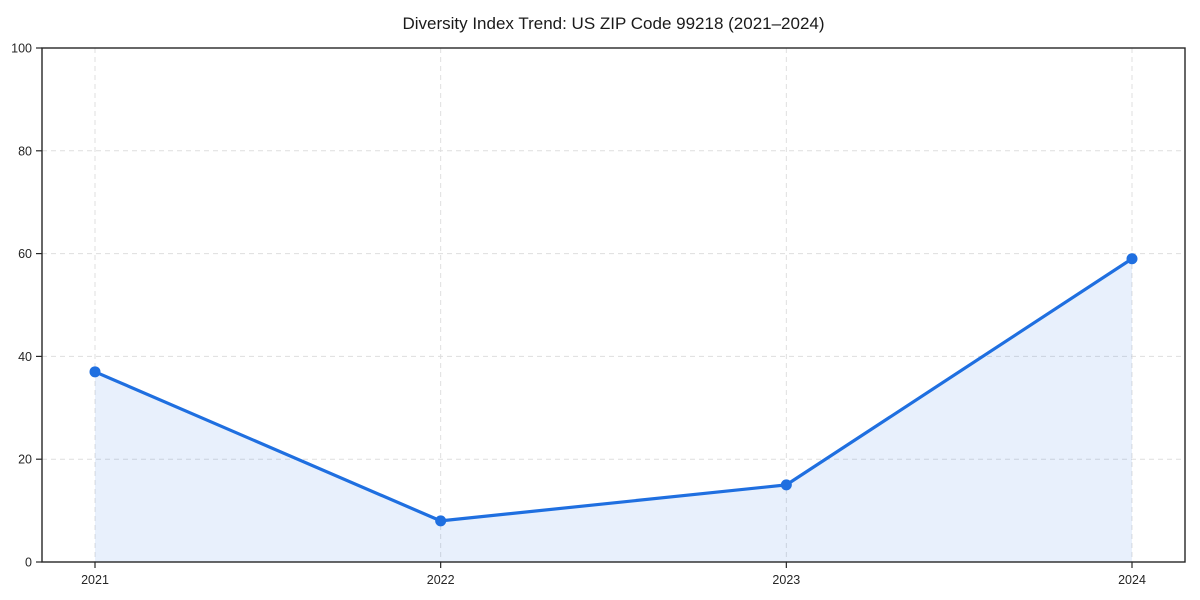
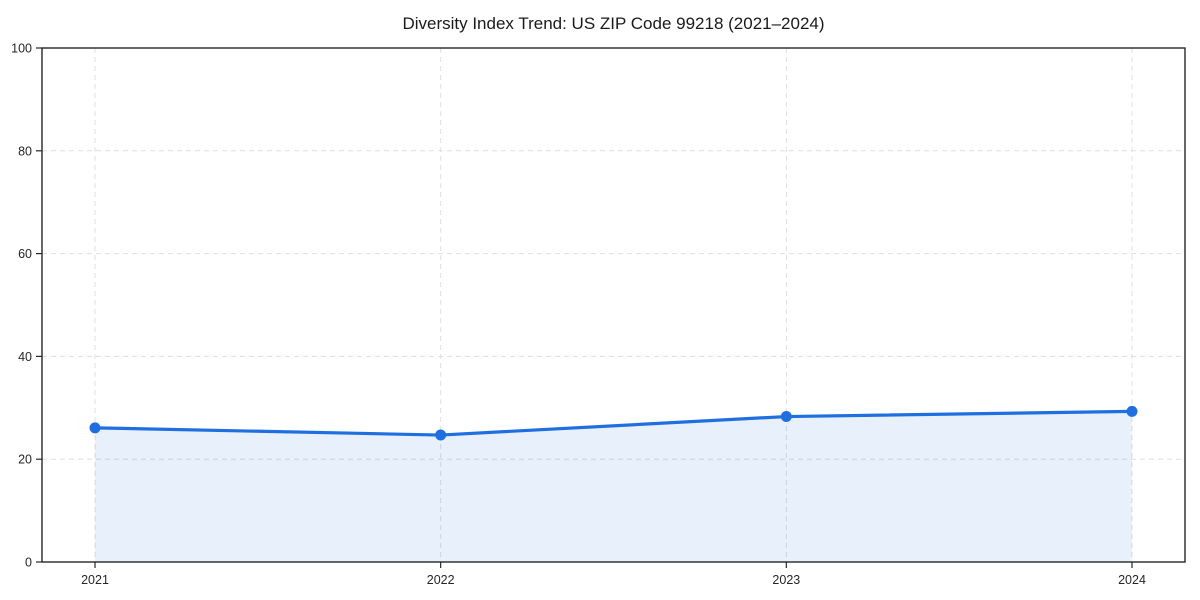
2021: 37 -> 26
2022: 8 -> 25
2023: 15 -> 28
2024: 59 -> 29
